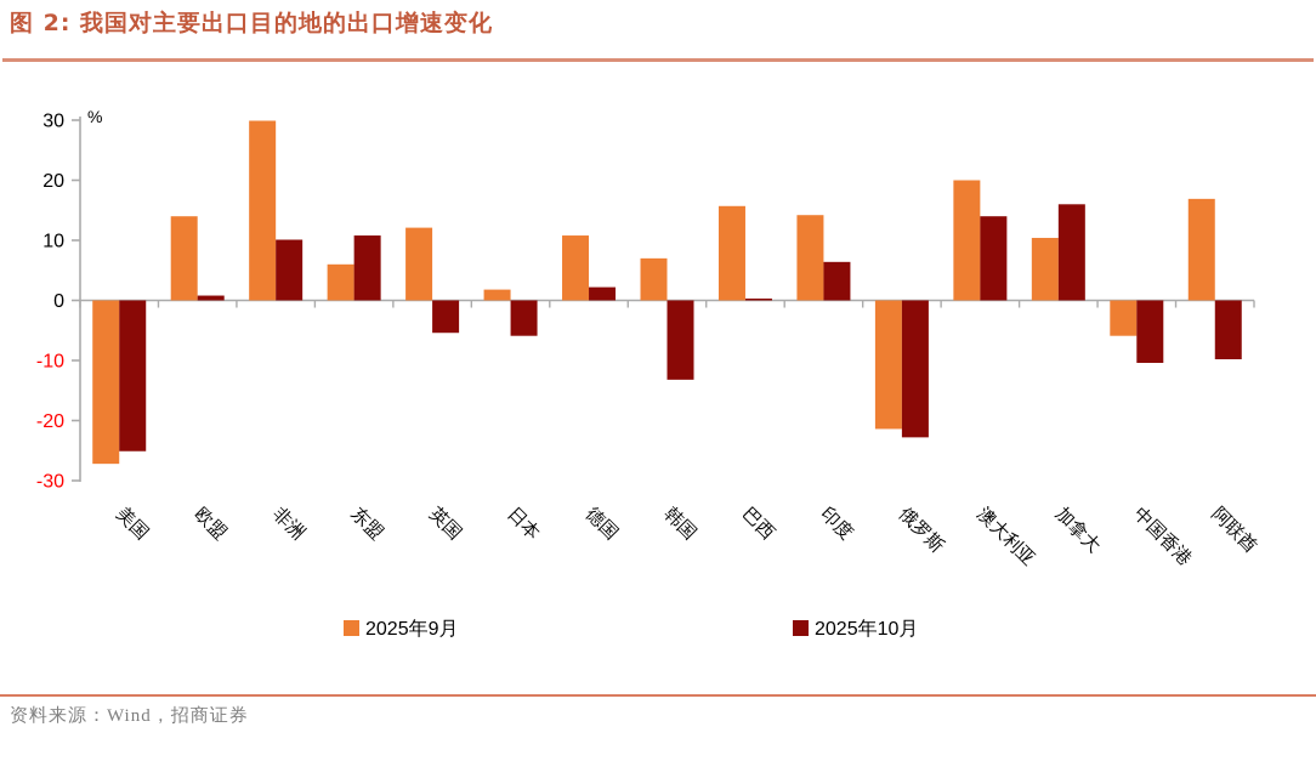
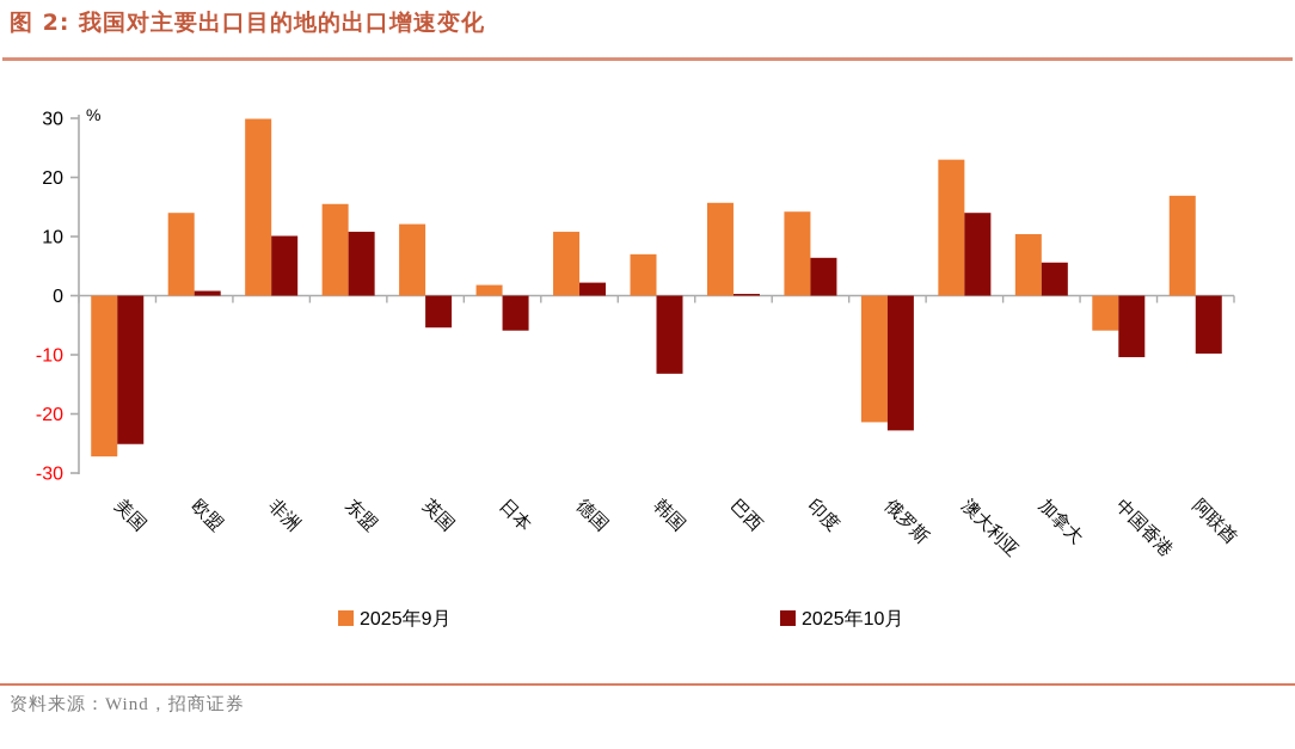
2025年9月/东盟: 6 -> 16
2025年9月/澳大利亚: 20 -> 23
2025年10月/加拿大: 16 -> 6
